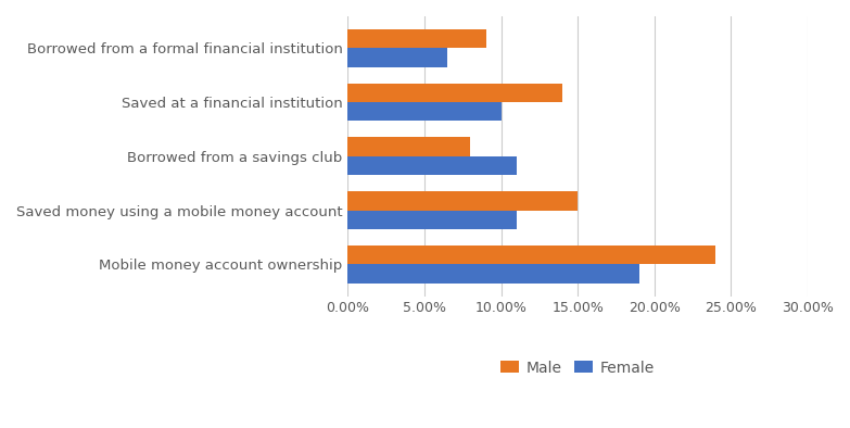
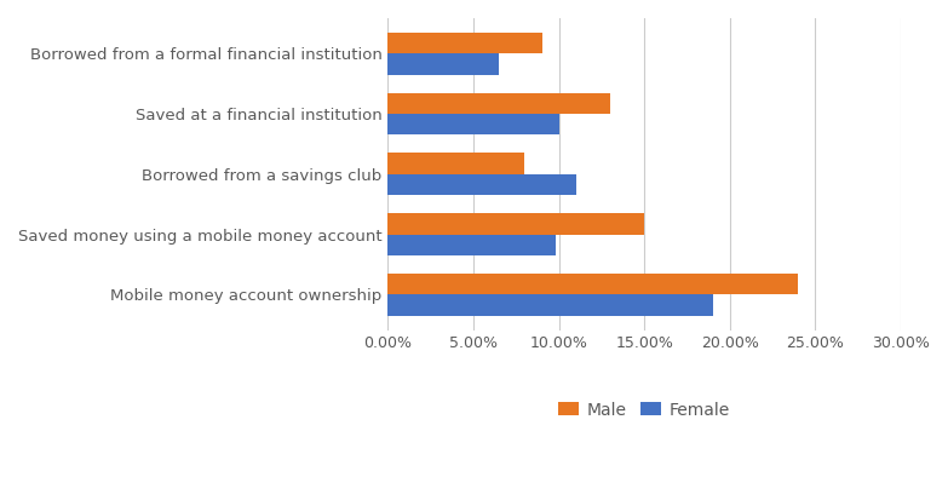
Male/Saved at a financial institution: 14% -> 13%
Female/Saved money using a mobile money account: 11.0% -> 9.8%
